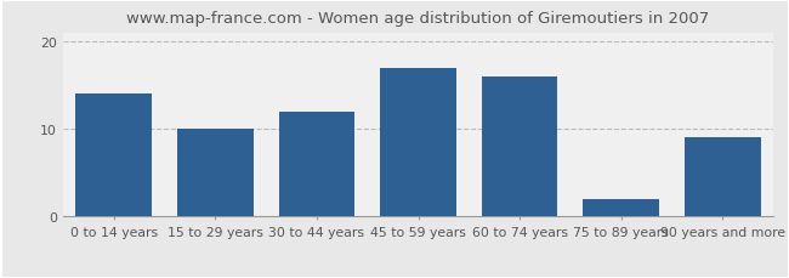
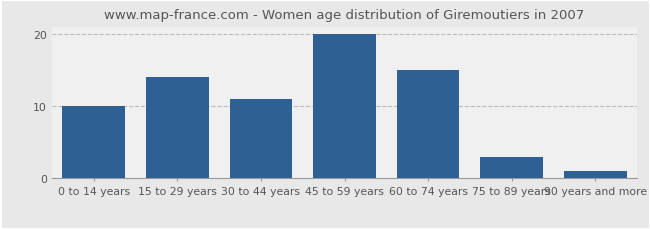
0 to 14 years: 14 -> 10
15 to 29 years: 10 -> 14
30 to 44 years: 12 -> 11
45 to 59 years: 17 -> 20
60 to 74 years: 16 -> 15
75 to 89 years: 2 -> 3
90 years and more: 9 -> 1
